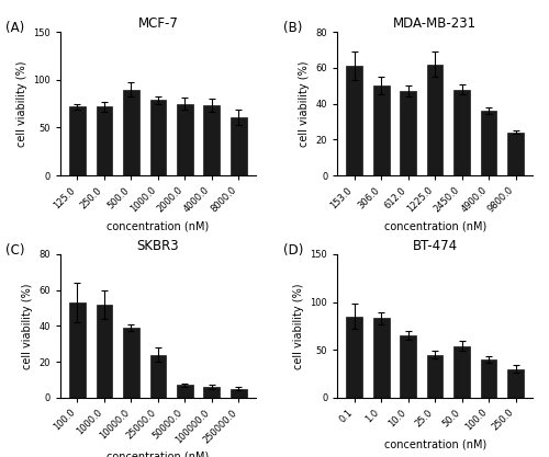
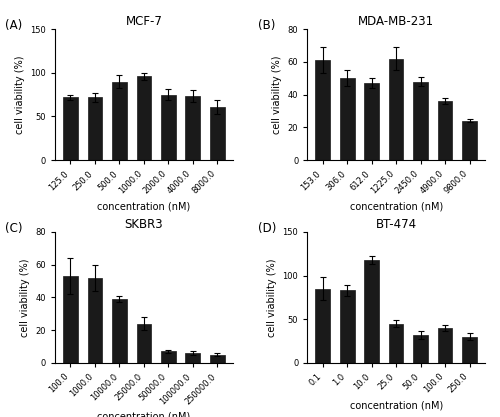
MCF-7/1000.0: 79 -> 96
BT-474/10.0: 65 -> 118
BT-474/50.0: 54 -> 32
